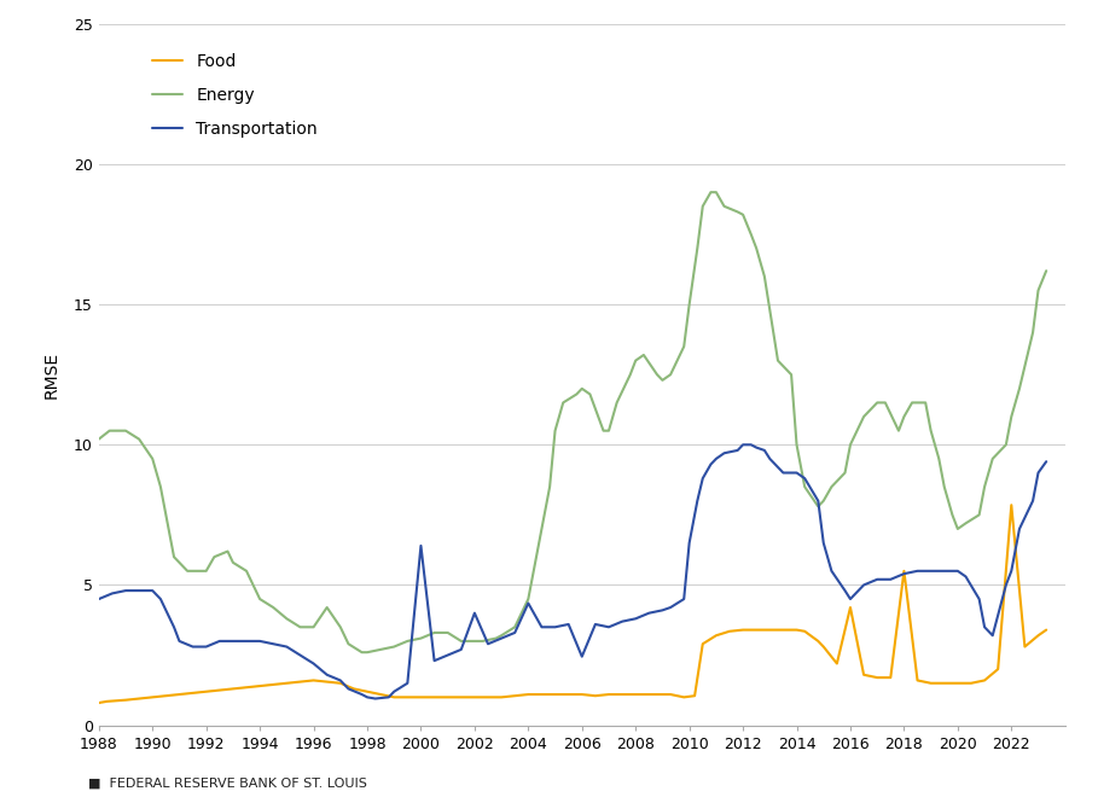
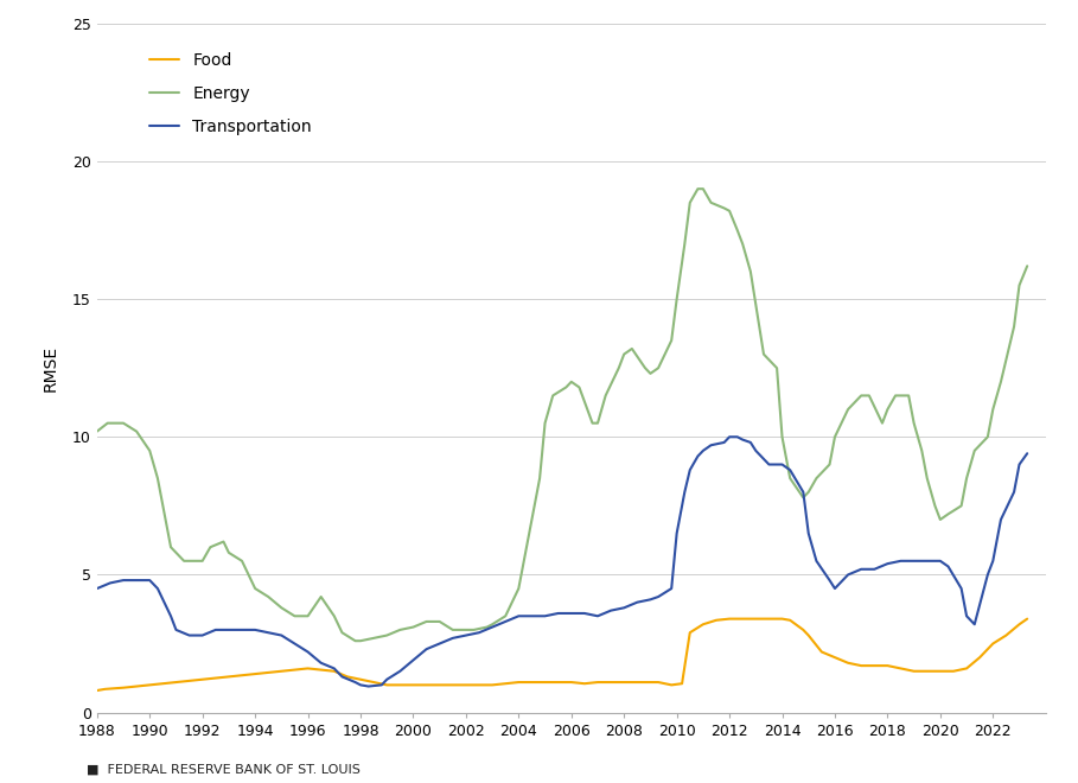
Transportation/2000: 6.40 -> 1.90
Transportation/2002: 4.00 -> 2.80
Transportation/2004: 4.35 -> 3.50
Transportation/2006: 2.45 -> 3.60
Food/2016: 4.20 -> 2.00
Food/2018: 5.50 -> 1.70
Food/2022: 7.85 -> 2.50
